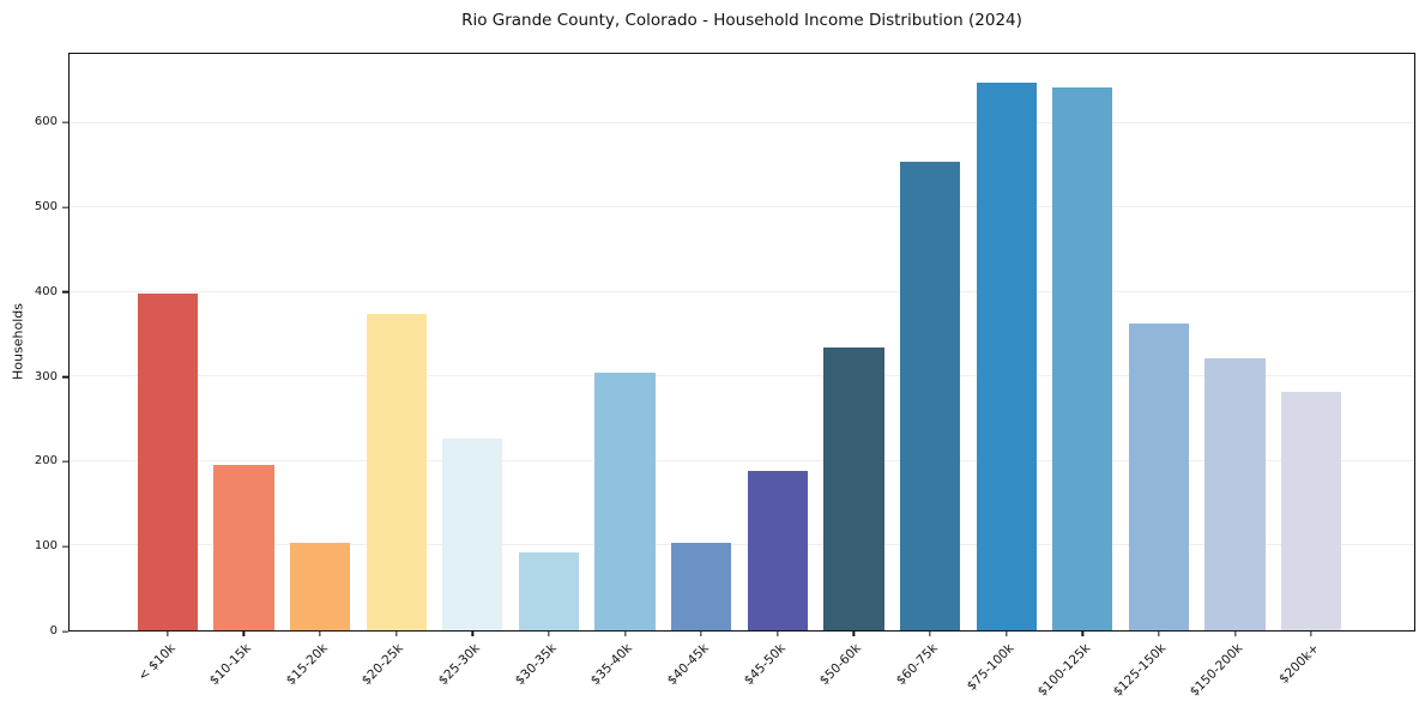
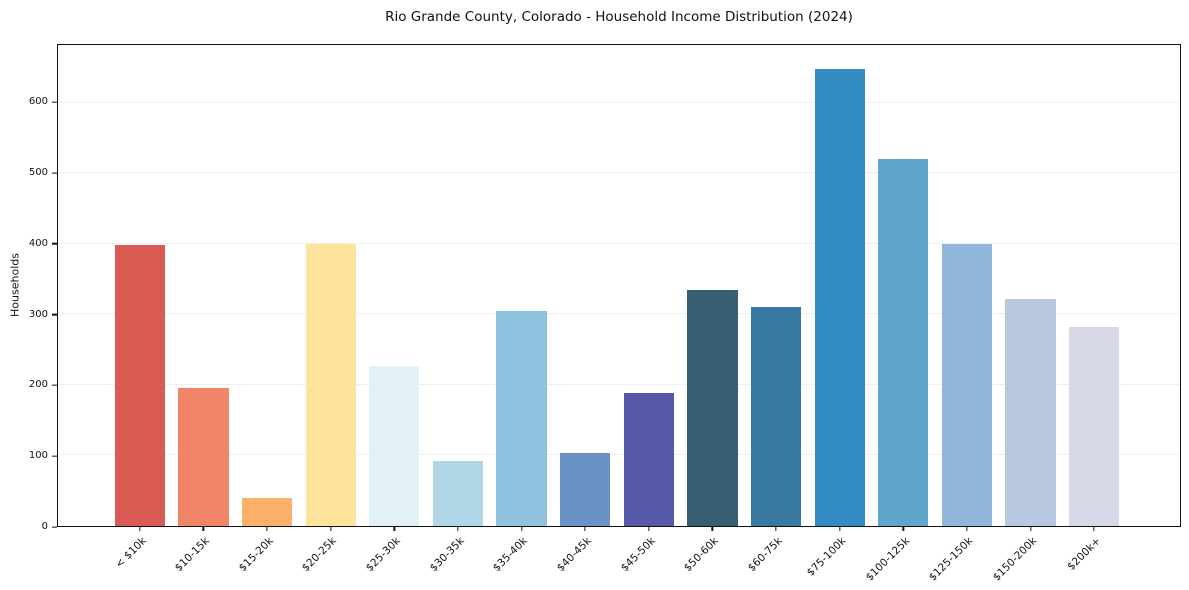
$15-20k: 100 -> 40
$20-25k: 370 -> 400
$60-75k: 550 -> 310
$100-125k: 640 -> 520
$125-150k: 360 -> 400
